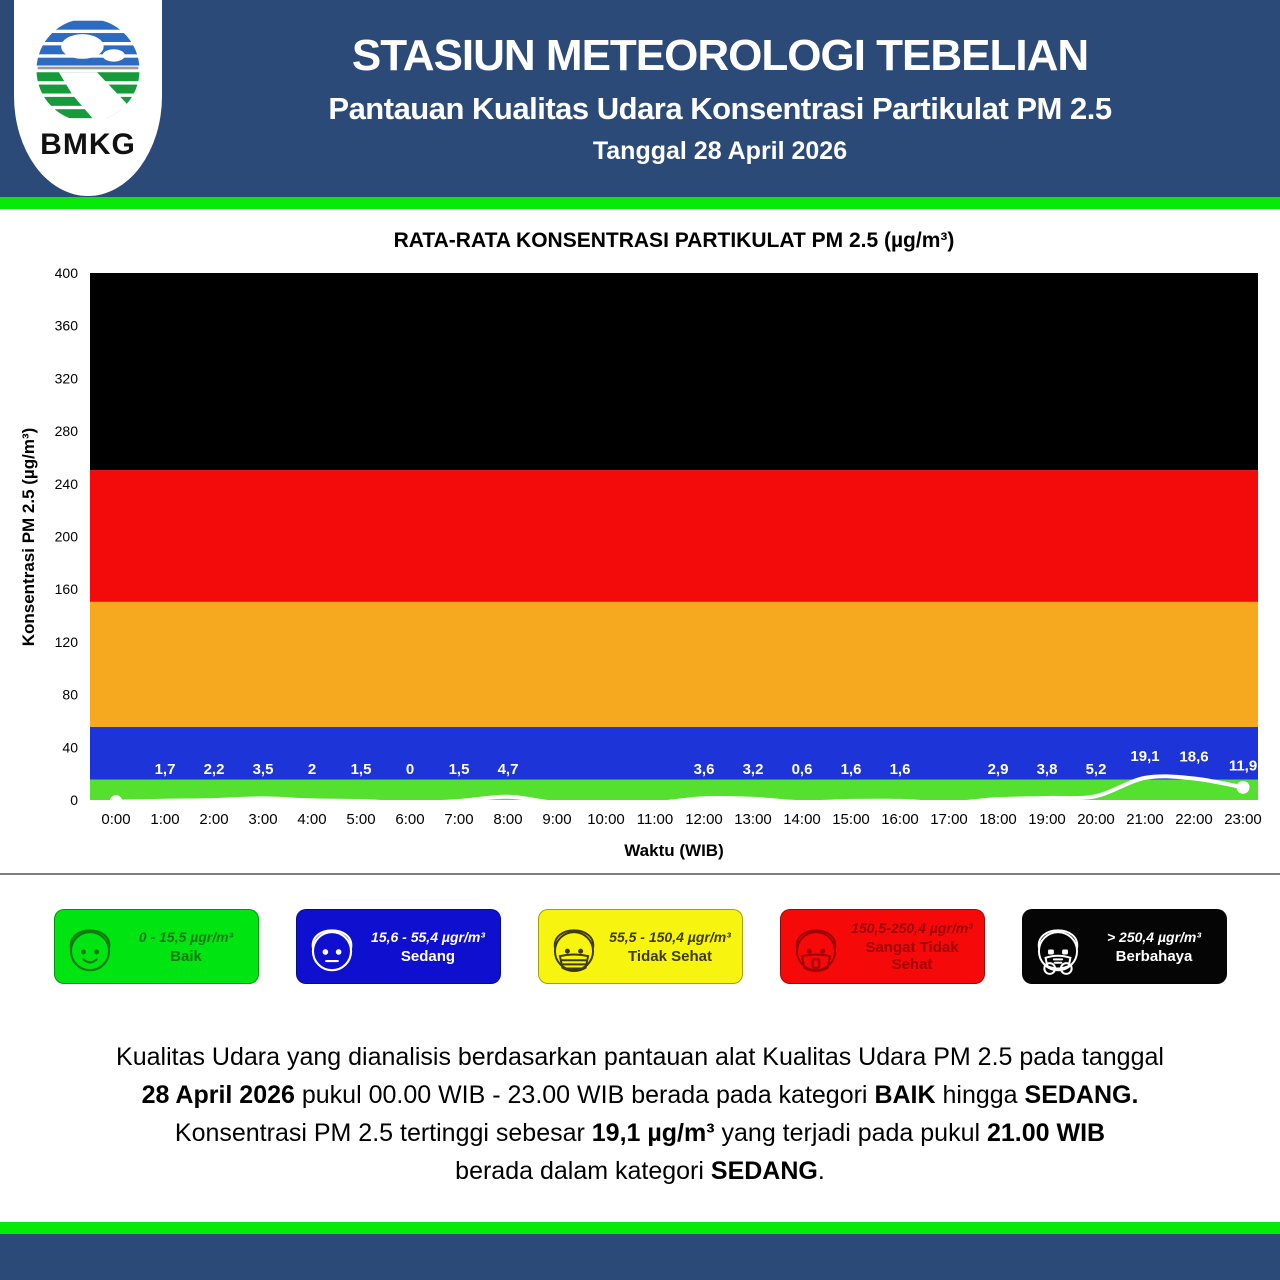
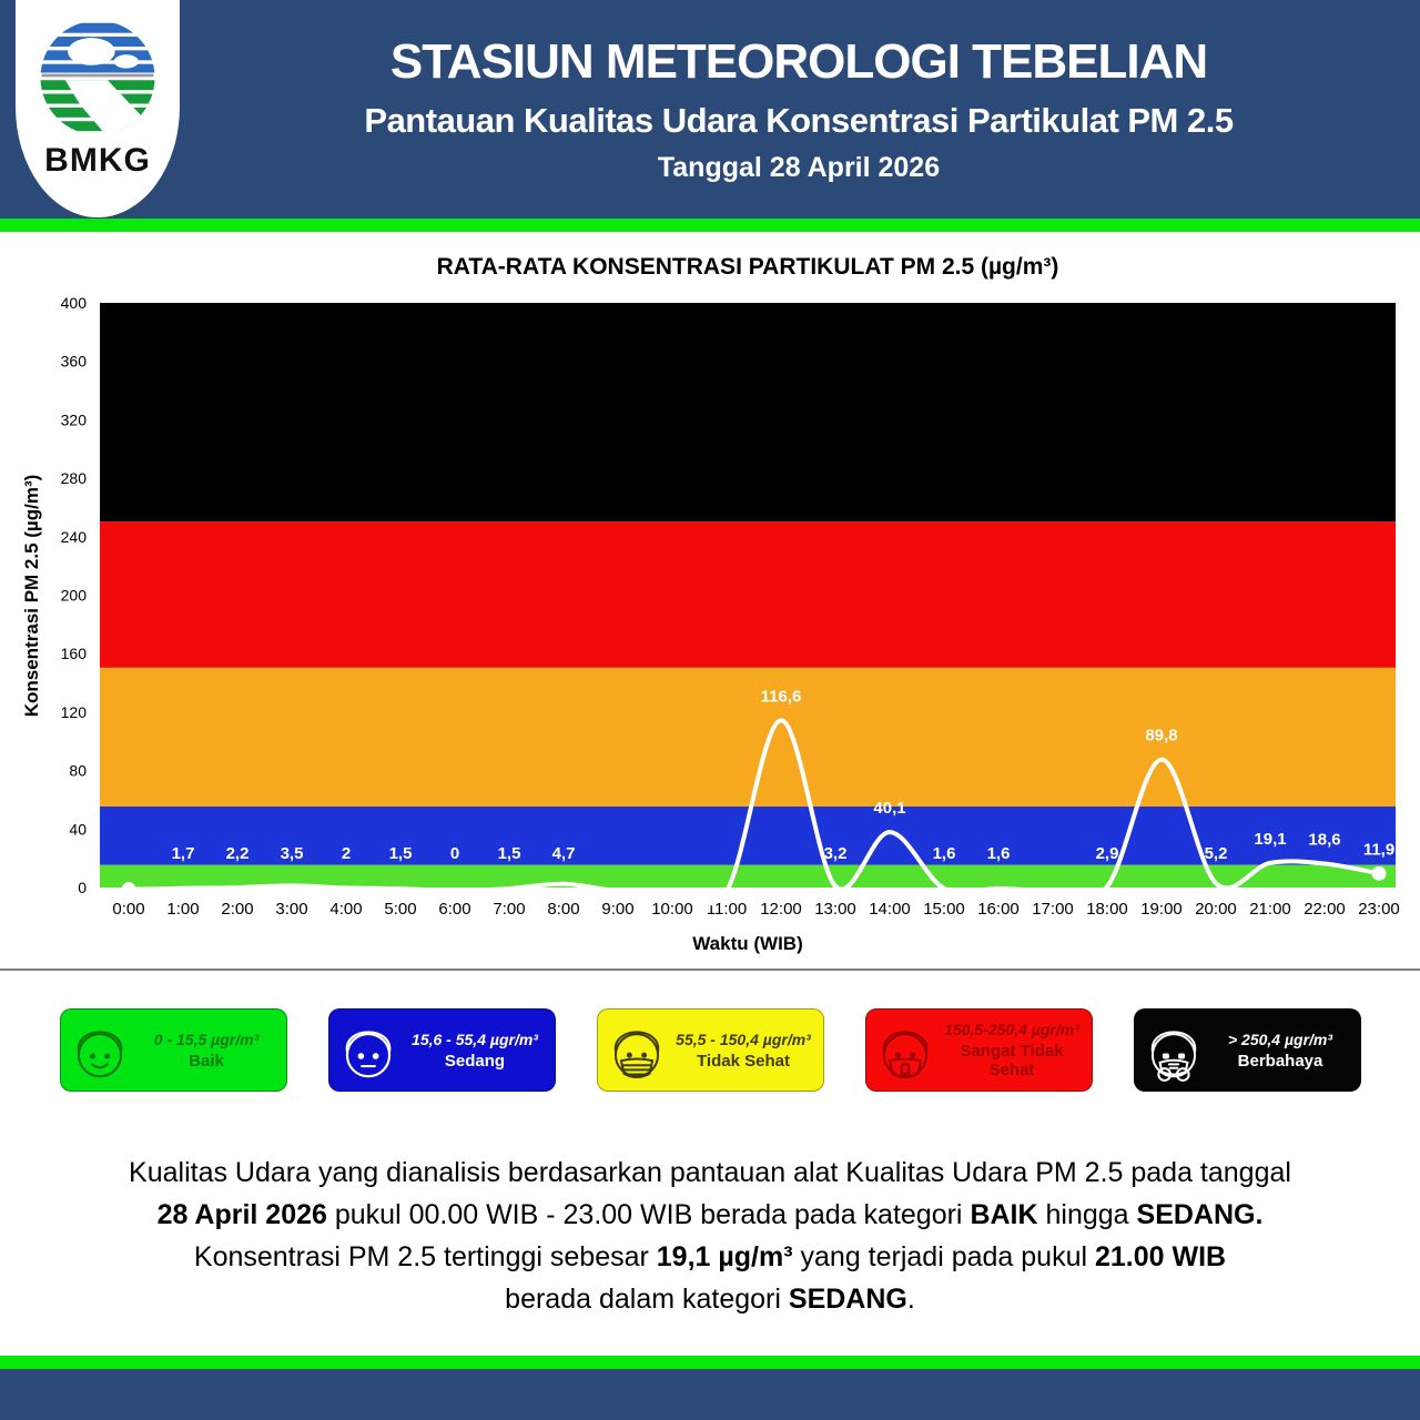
12:00: 3,6 -> 116,6
14:00: 0,6 -> 40,1
19:00: 3,8 -> 89,8
